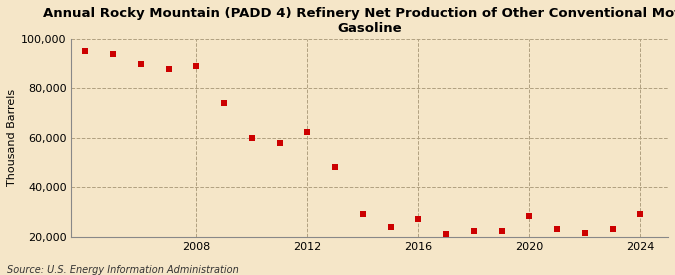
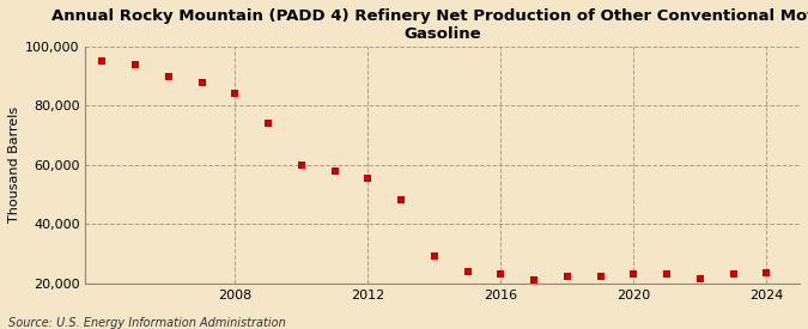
2008: 89,000 -> 84,000
2012: 62,500 -> 55,500
2016: 27,000 -> 23,000
2020: 28,500 -> 23,000
2024: 29,000 -> 23,500
